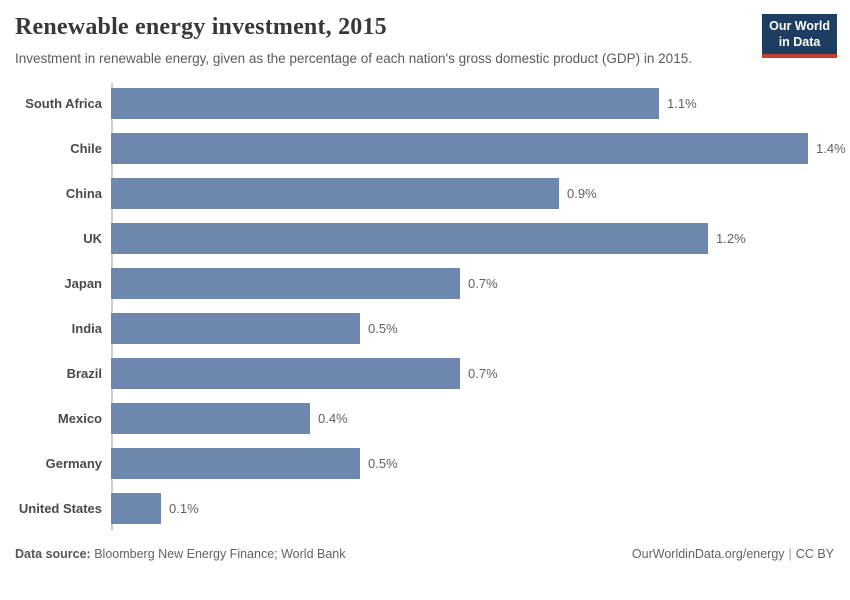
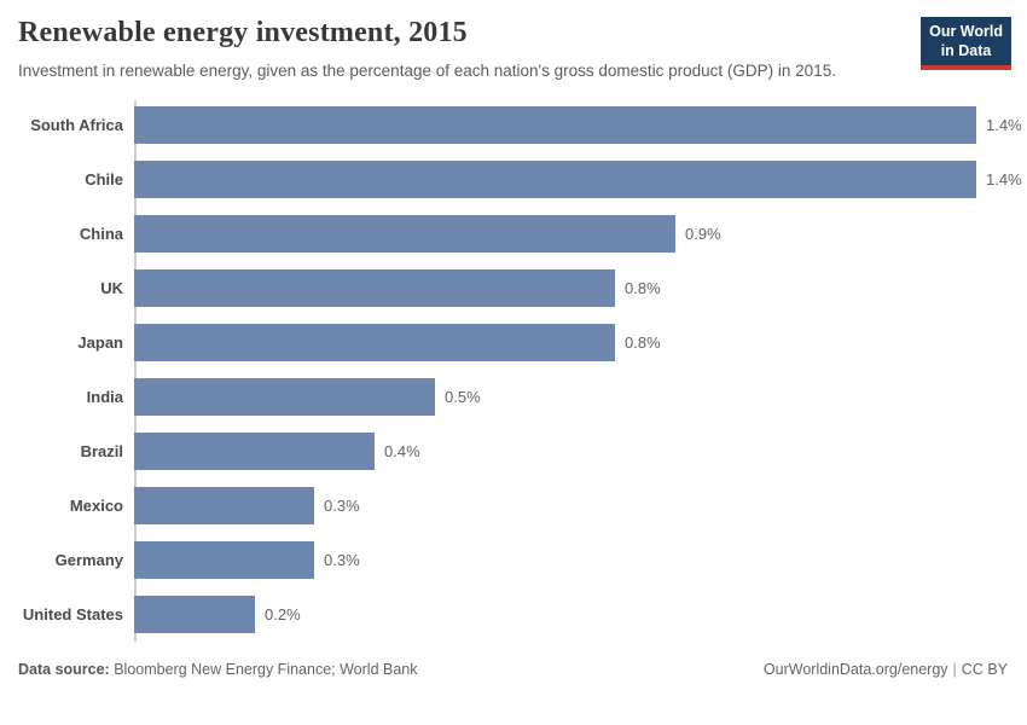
South Africa: 1.1% -> 1.4%
UK: 1.2% -> 0.8%
Japan: 0.7% -> 0.8%
Brazil: 0.7% -> 0.4%
Mexico: 0.4% -> 0.3%
Germany: 0.5% -> 0.3%
United States: 0.1% -> 0.2%
